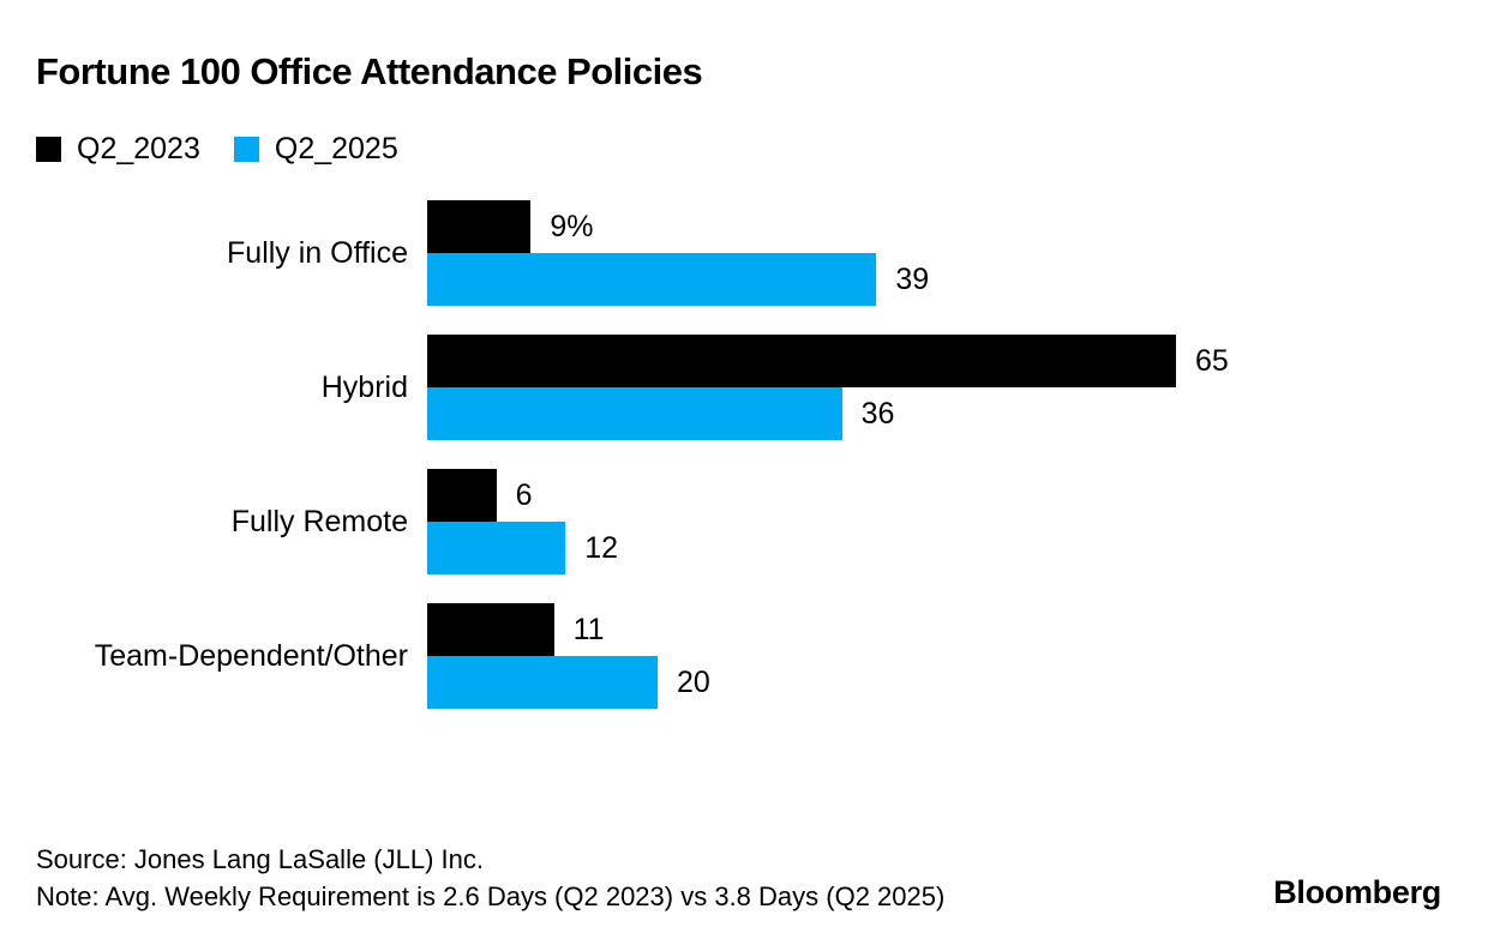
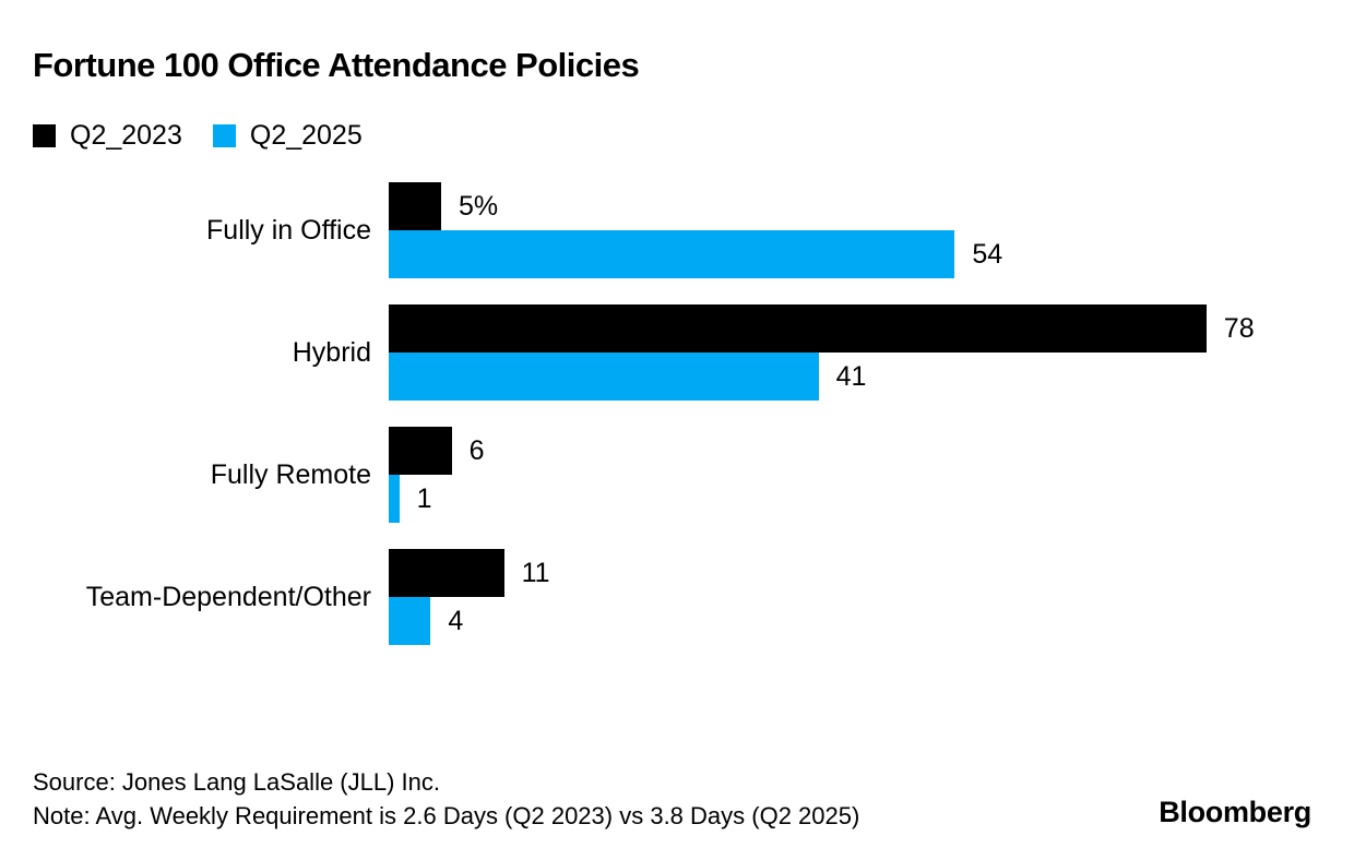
Q2_2023/Fully in Office: 9% -> 5%
Q2_2025/Fully in Office: 39 -> 54
Q2_2023/Hybrid: 65 -> 78
Q2_2025/Hybrid: 36 -> 41
Q2_2025/Fully Remote: 12 -> 1
Q2_2025/Team-Dependent/Other: 20 -> 4
